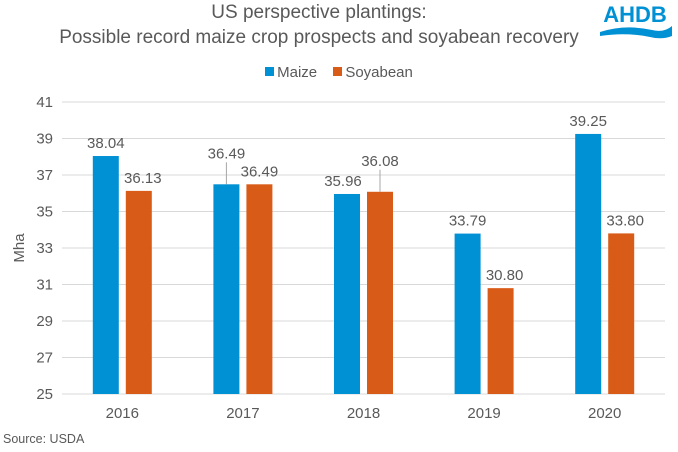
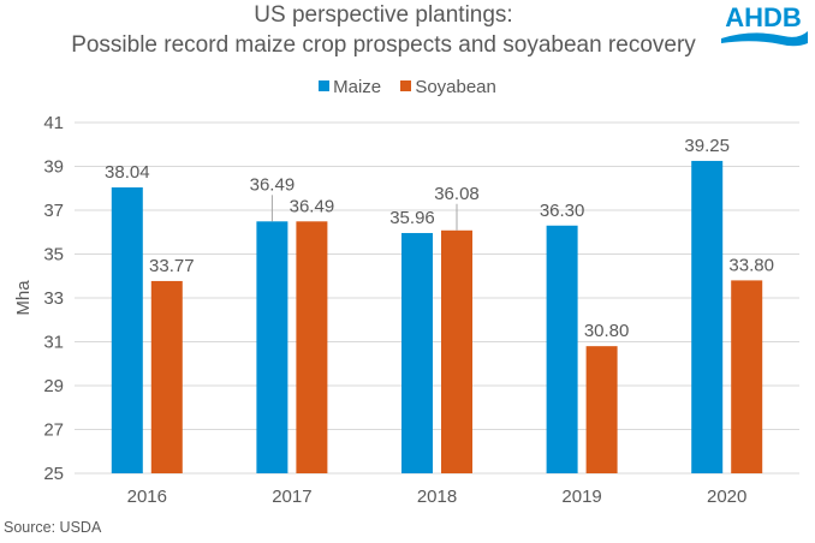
Soyabean/2016: 36.13 -> 33.77
Maize/2019: 33.79 -> 36.30
